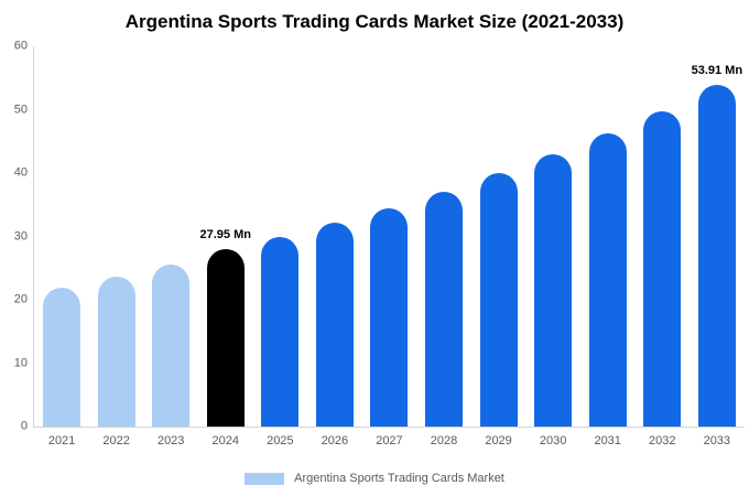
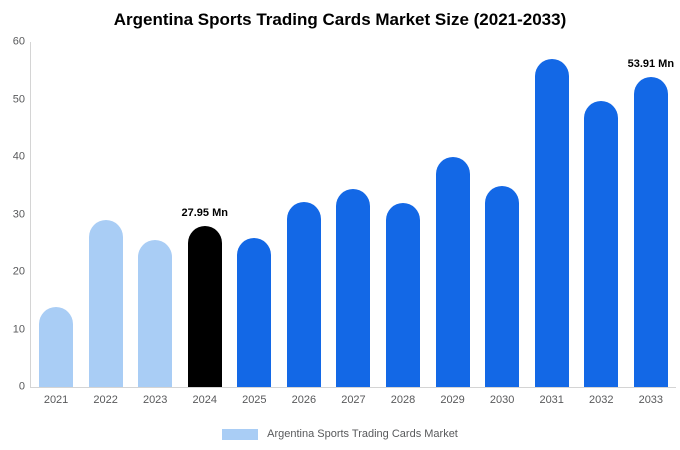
2021: 22 -> 14
2022: 24 -> 29
2025: 30 -> 26
2028: 37 -> 32
2030: 43 -> 35
2031: 46 -> 57
